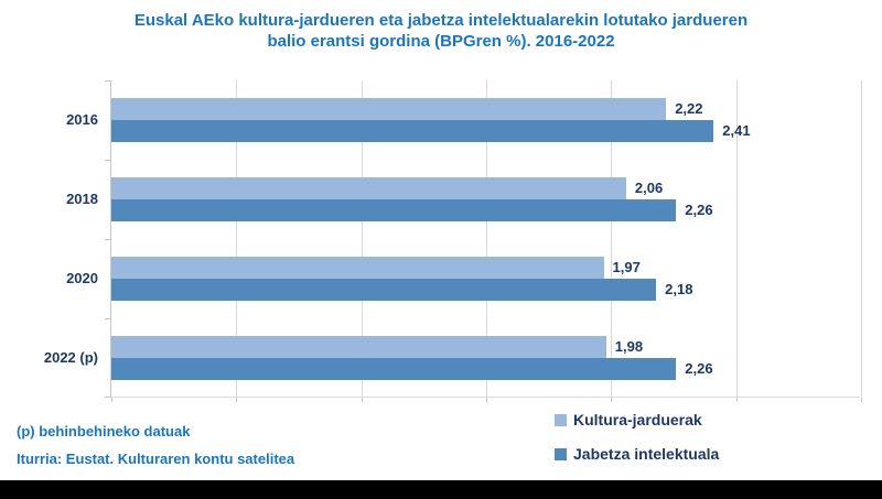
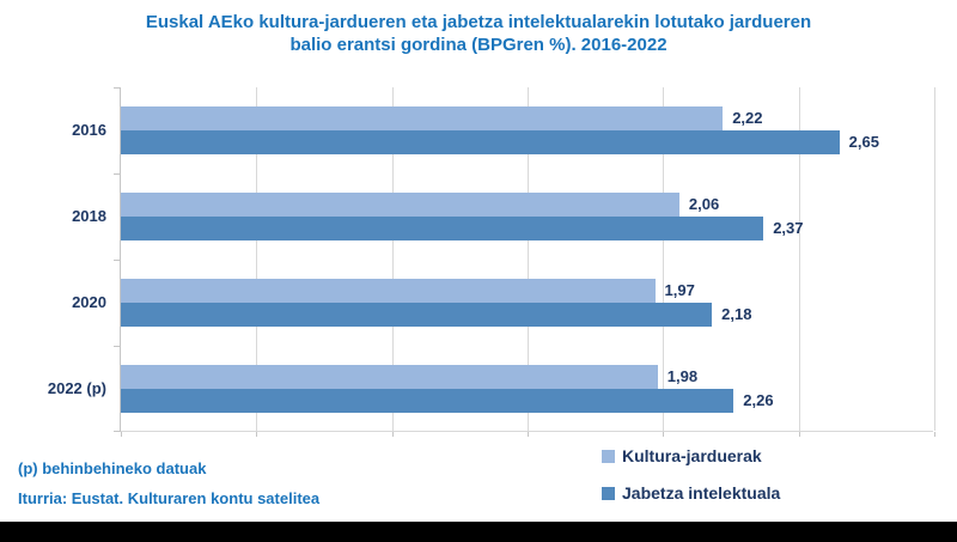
Jabetza intelektuala/2016: 2,41 -> 2,65
Jabetza intelektuala/2018: 2,26 -> 2,37
